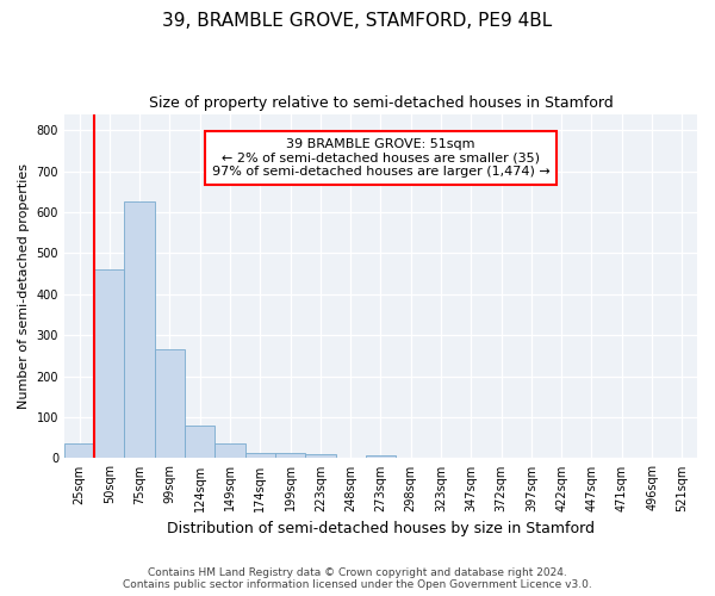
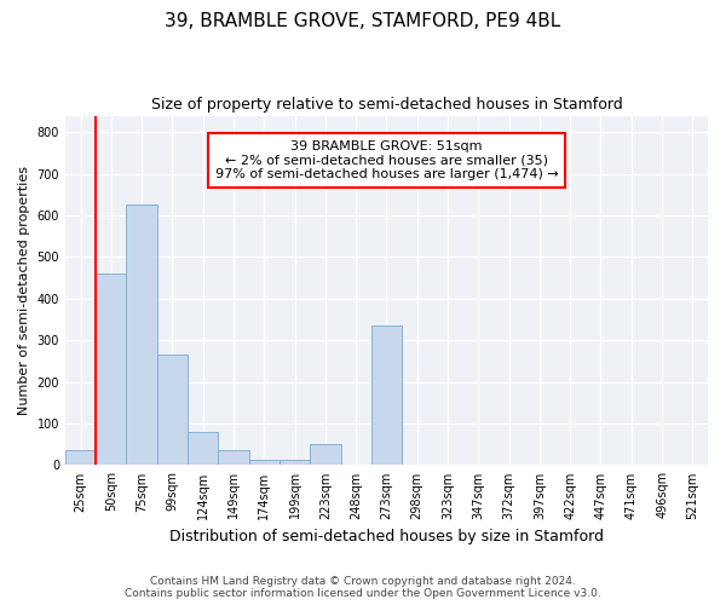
223sqm: 11 -> 50
273sqm: 8 -> 335
